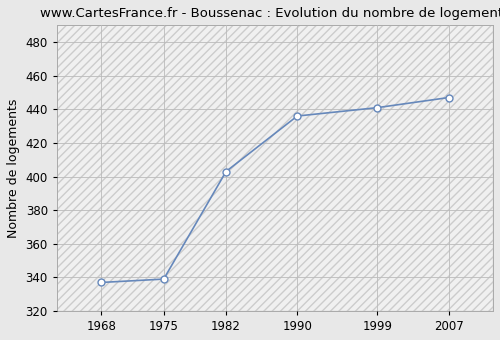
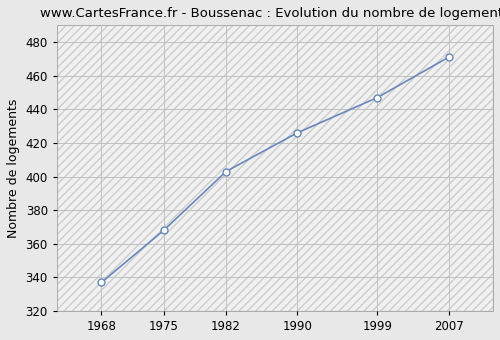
1975: 339 -> 368
1990: 436 -> 426
1999: 441 -> 447
2007: 447 -> 471
